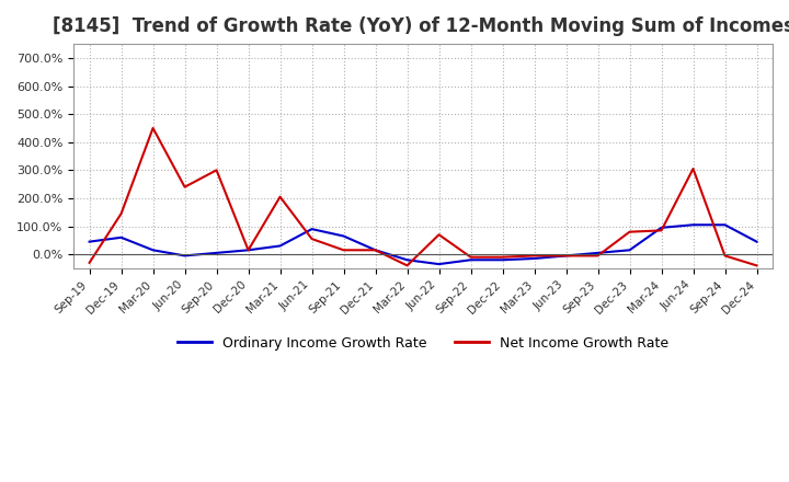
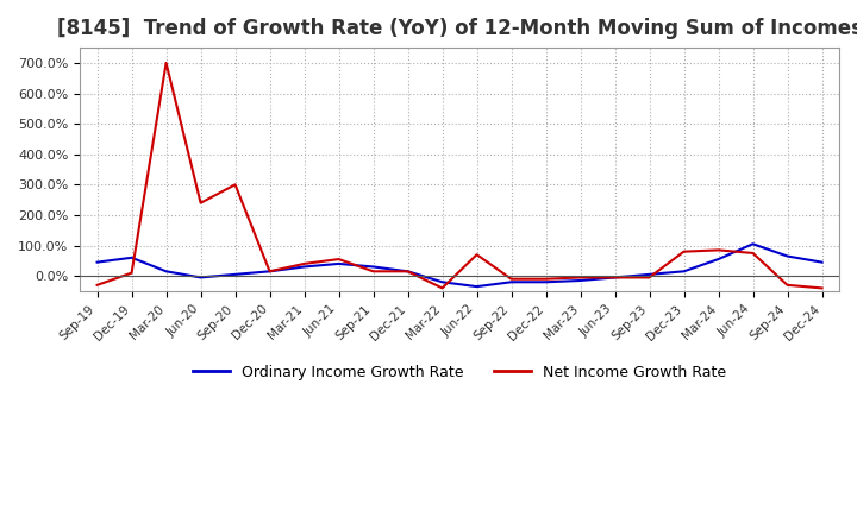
Net Income Growth Rate/Dec-19: 145% -> 10%
Net Income Growth Rate/Mar-20: 450% -> 700%
Net Income Growth Rate/Mar-21: 205% -> 40%
Ordinary Income Growth Rate/Jun-21: 90% -> 40%
Ordinary Income Growth Rate/Sep-21: 65% -> 30%
Ordinary Income Growth Rate/Mar-24: 95% -> 55%
Net Income Growth Rate/Jun-24: 305% -> 75%
Ordinary Income Growth Rate/Sep-24: 105% -> 65%
Net Income Growth Rate/Sep-24: -5% -> -30%
